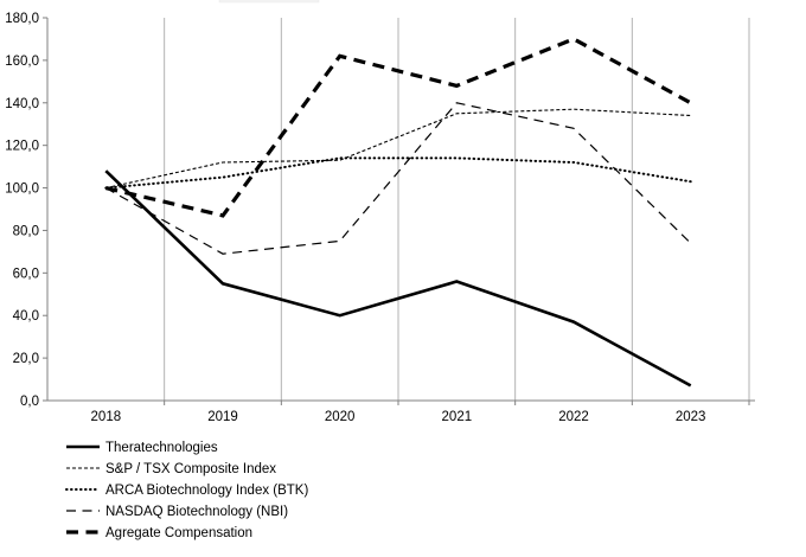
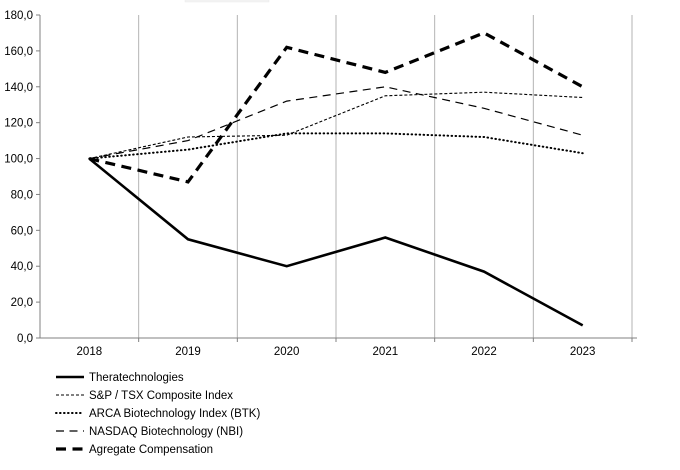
Theratechnologies/2018: 108 -> 100
NASDAQ Biotechnology (NBI)/2019: 69 -> 110
NASDAQ Biotechnology (NBI)/2020: 75 -> 132
NASDAQ Biotechnology (NBI)/2023: 74 -> 113
